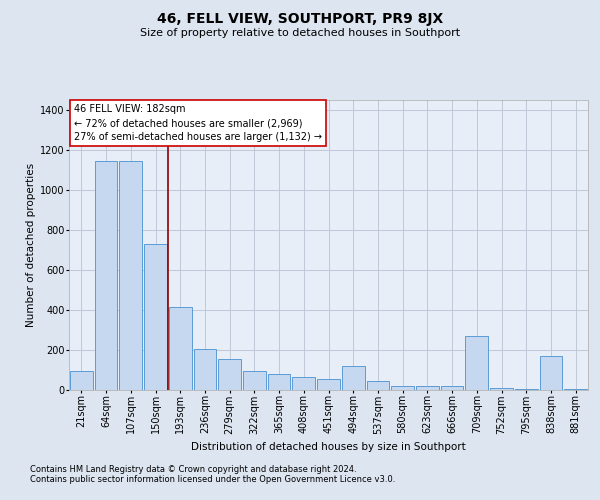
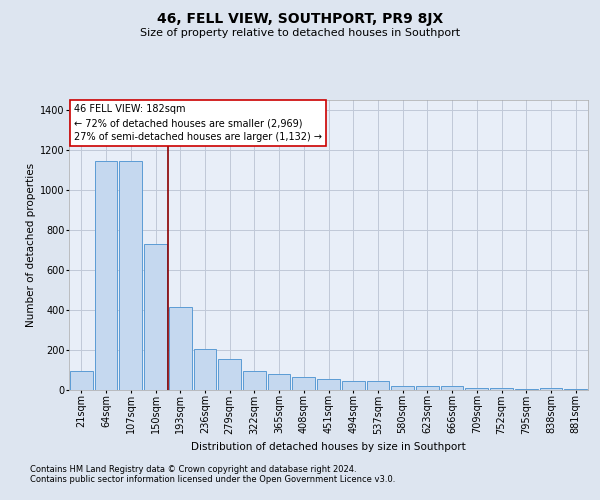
494sqm: 120 -> 40
709sqm: 270 -> 10
838sqm: 170 -> 10
